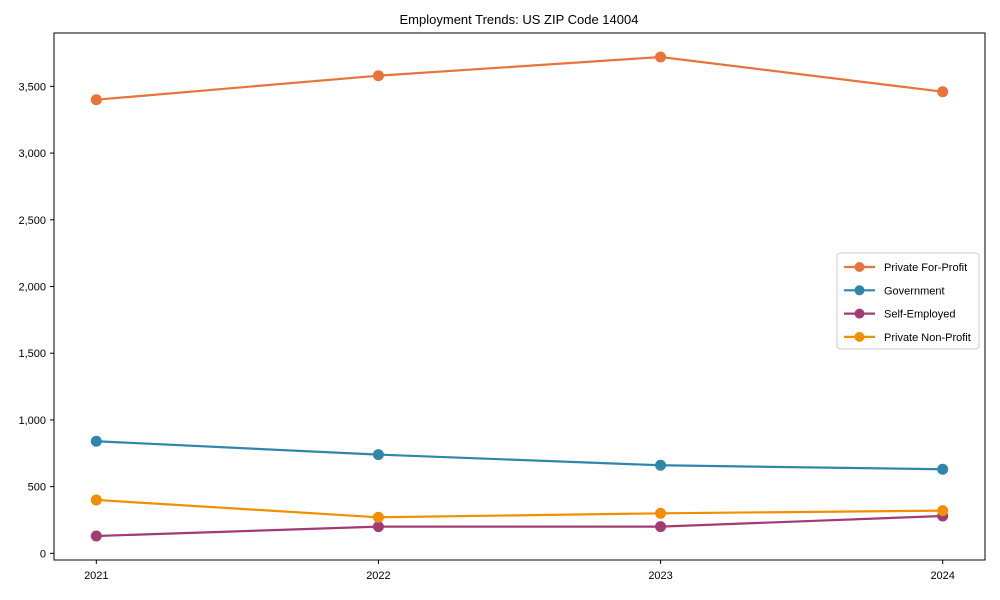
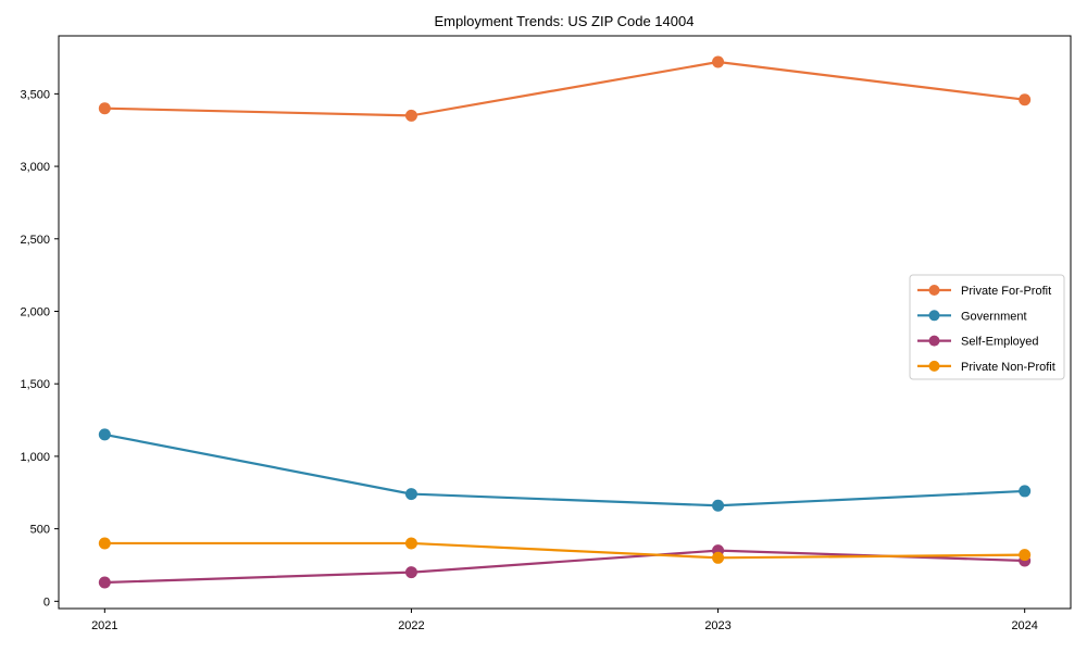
Government/2021: 840 -> 1150
Private For-Profit/2022: 3580 -> 3350
Private Non-Profit/2022: 270 -> 400
Self-Employed/2023: 200 -> 350
Government/2024: 630 -> 760
